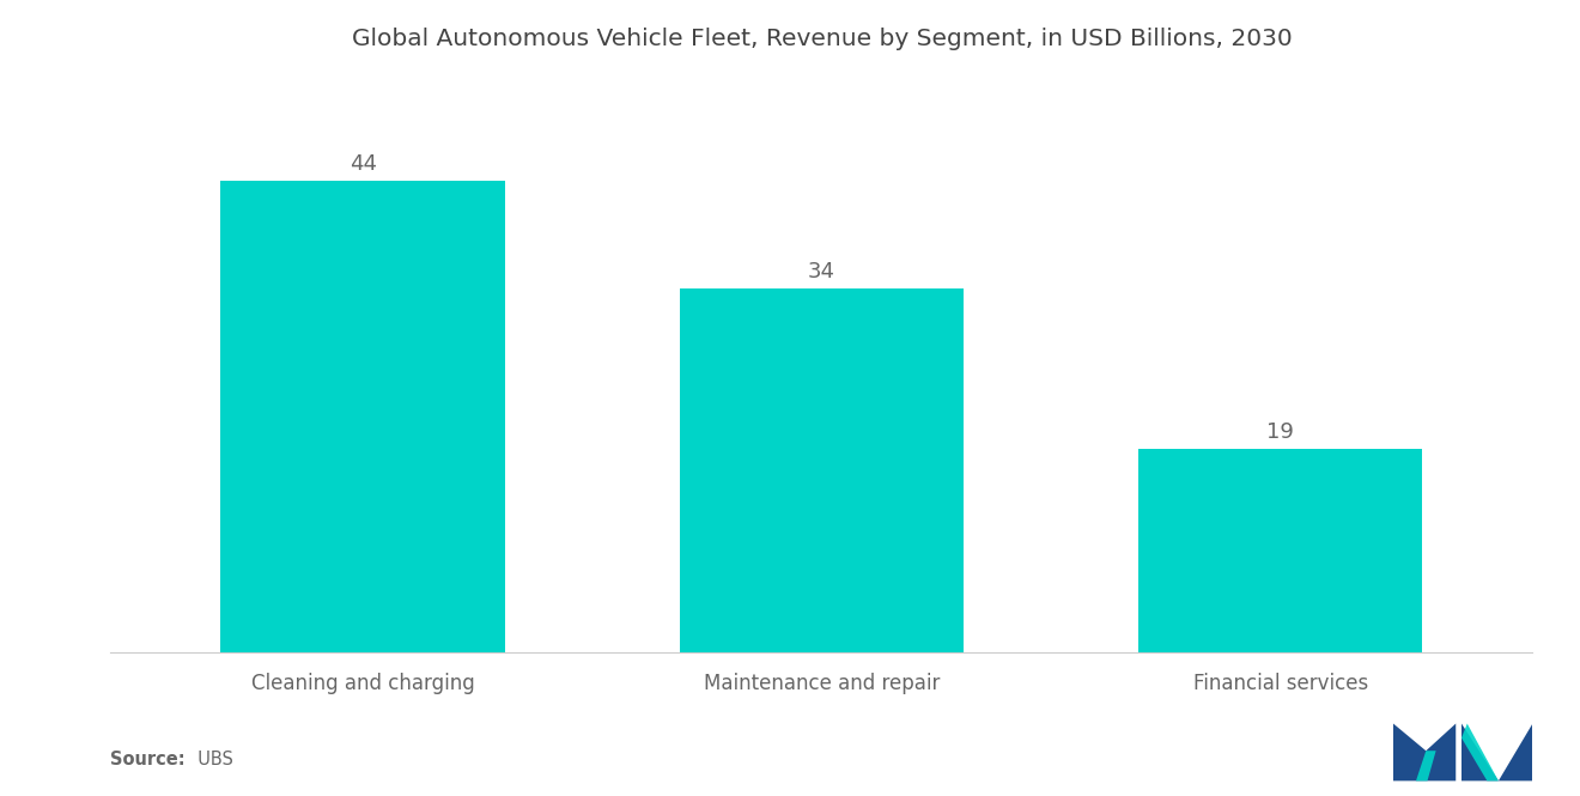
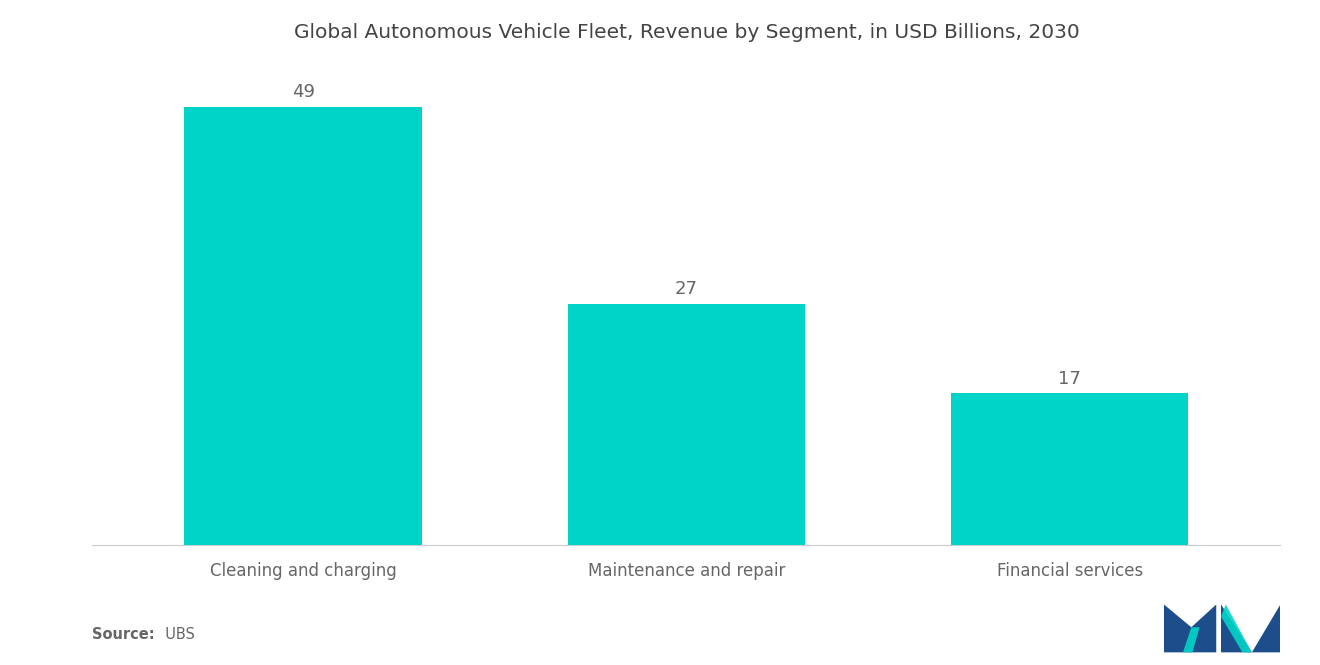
Cleaning and charging: 44 -> 49
Maintenance and repair: 34 -> 27
Financial services: 19 -> 17
